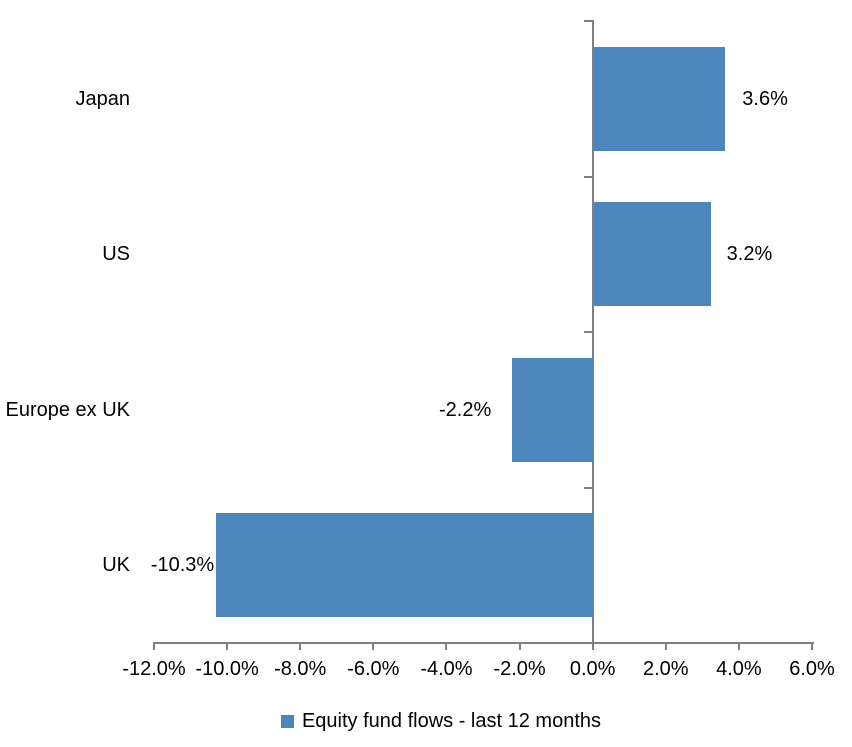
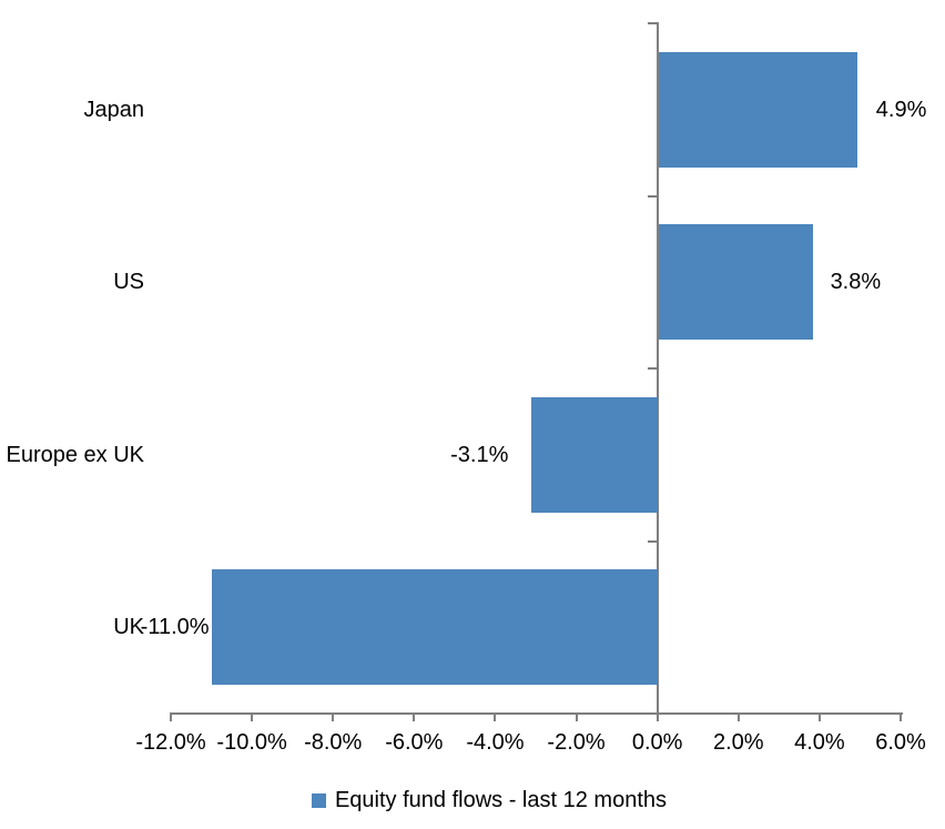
Japan: 3.6% -> 4.9%
US: 3.2% -> 3.8%
Europe ex UK: -2.2% -> -3.1%
UK: -10.3% -> -11.0%
